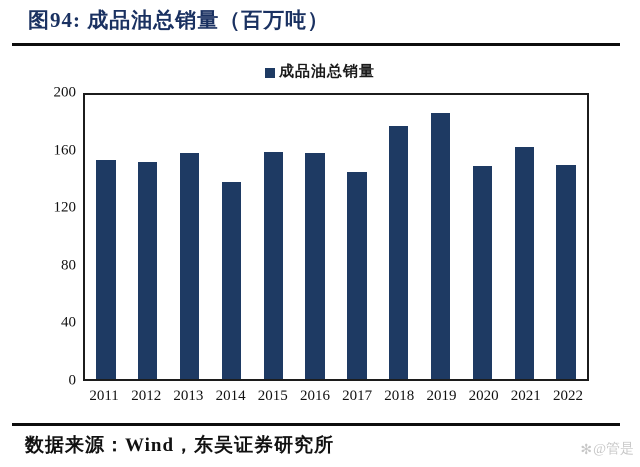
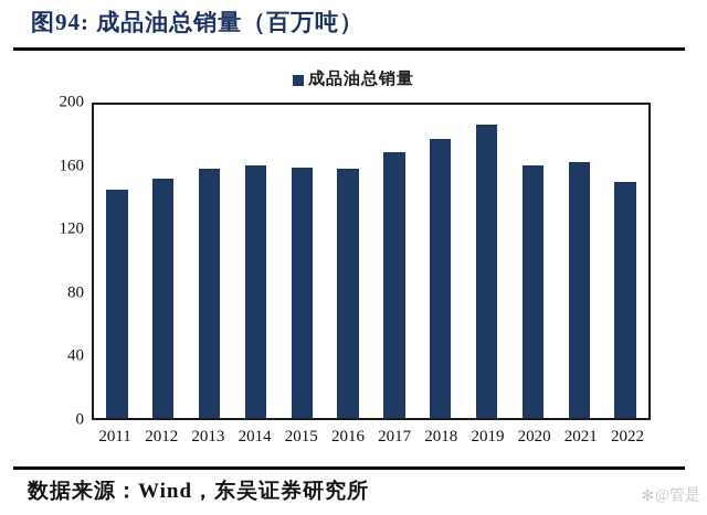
2011: 154 -> 146
2014: 139 -> 161
2017: 146 -> 170
2020: 150 -> 161
